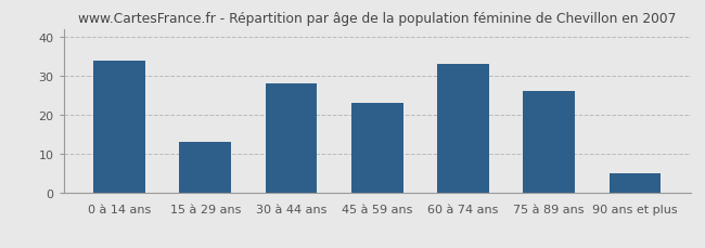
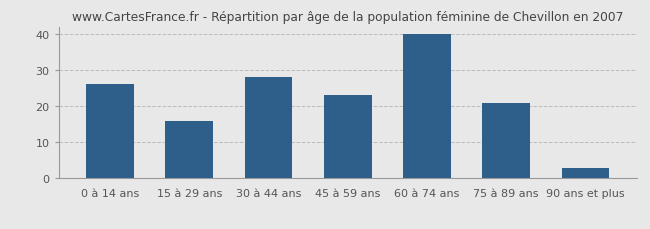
0 à 14 ans: 34 -> 26
15 à 29 ans: 13 -> 16
60 à 74 ans: 33 -> 40
75 à 89 ans: 26 -> 21
90 ans et plus: 5 -> 3
